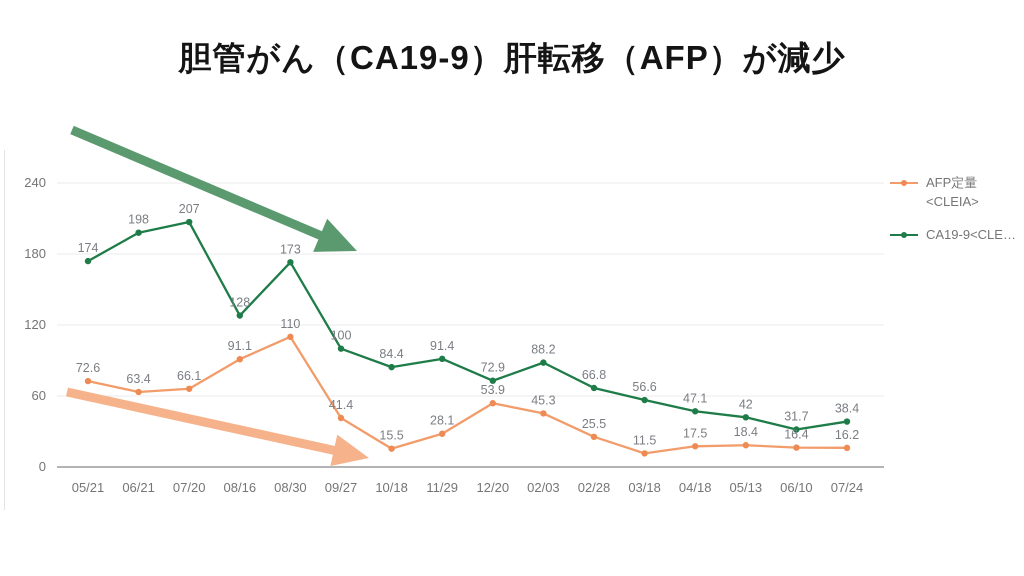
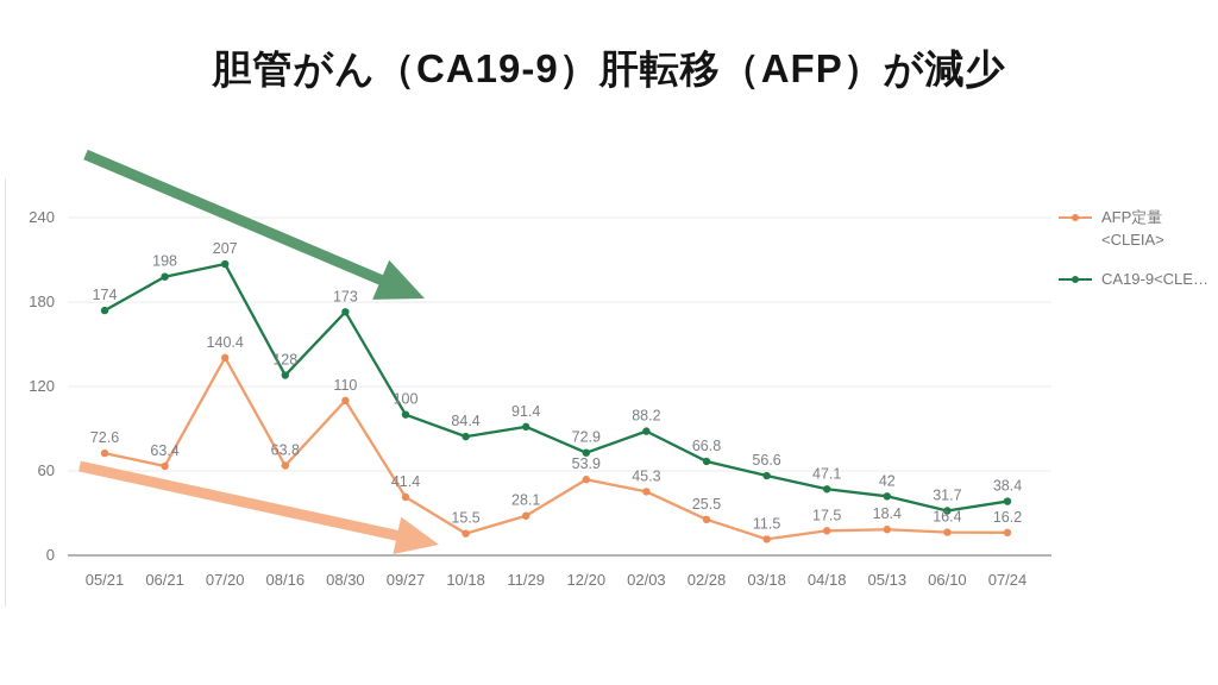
AFP定量<CLEIA>/07/20: 66.1 -> 140.4
AFP定量<CLEIA>/08/16: 91.1 -> 63.8
